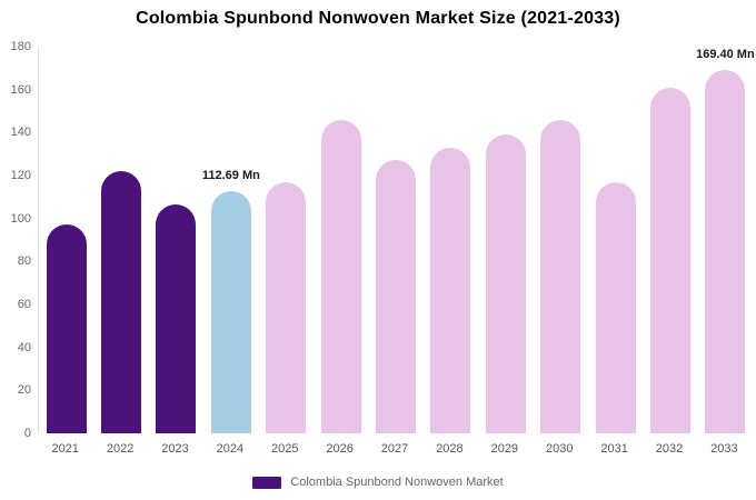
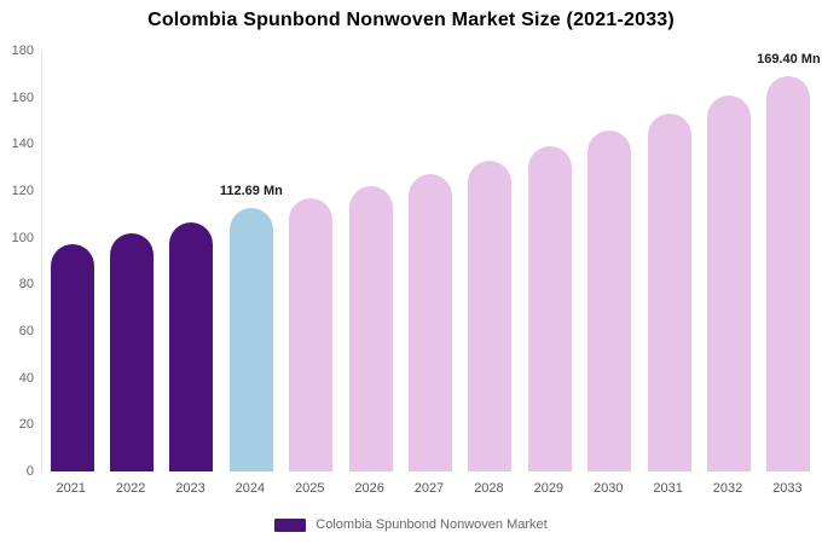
2022: 122 -> 102
2026: 146 -> 122
2031: 117 -> 153
